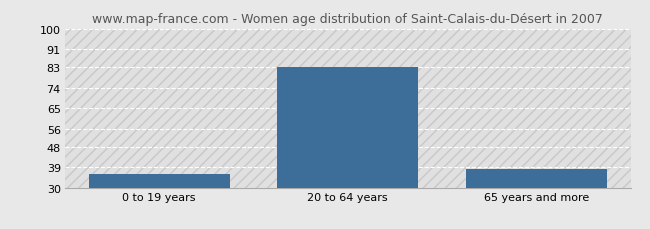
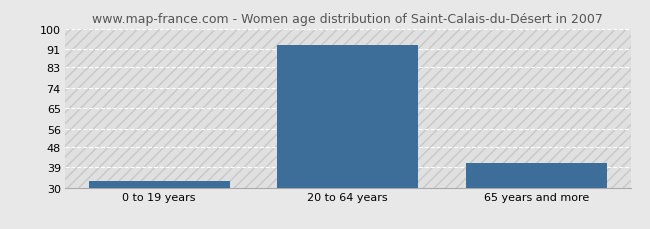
0 to 19 years: 36 -> 33
20 to 64 years: 83 -> 93
65 years and more: 38 -> 41
